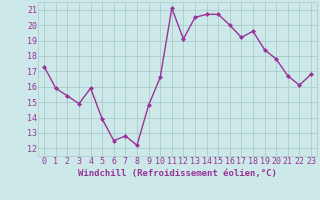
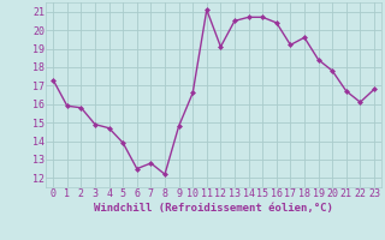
2: 15.4 -> 15.8
4: 15.9 -> 14.7
16: 20.0 -> 20.4
